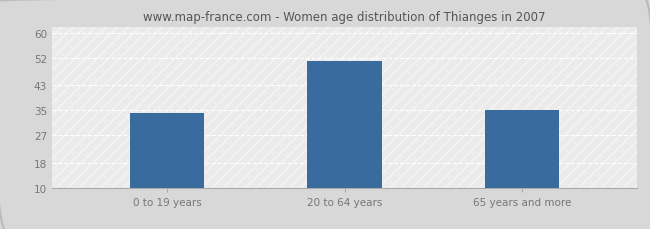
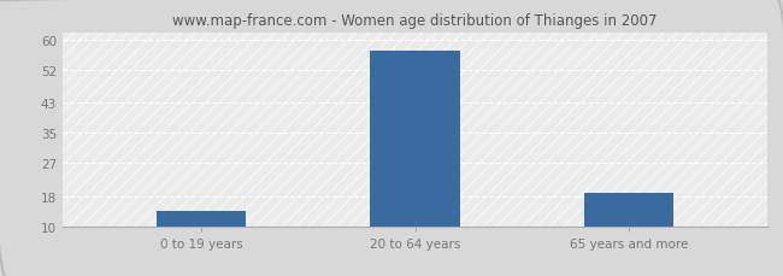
0 to 19 years: 34 -> 14
20 to 64 years: 51 -> 57
65 years and more: 35 -> 19
